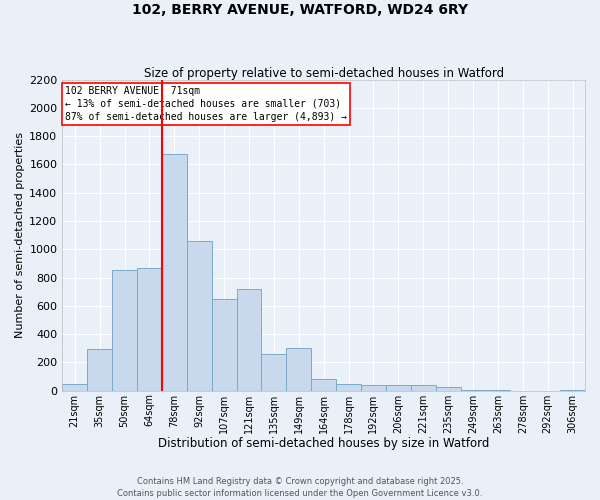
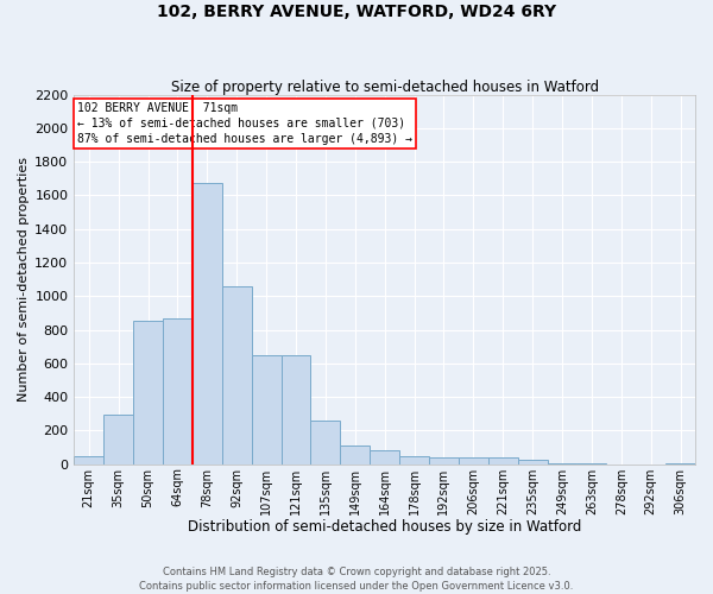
121sqm: 720 -> 650
149sqm: 300 -> 110
